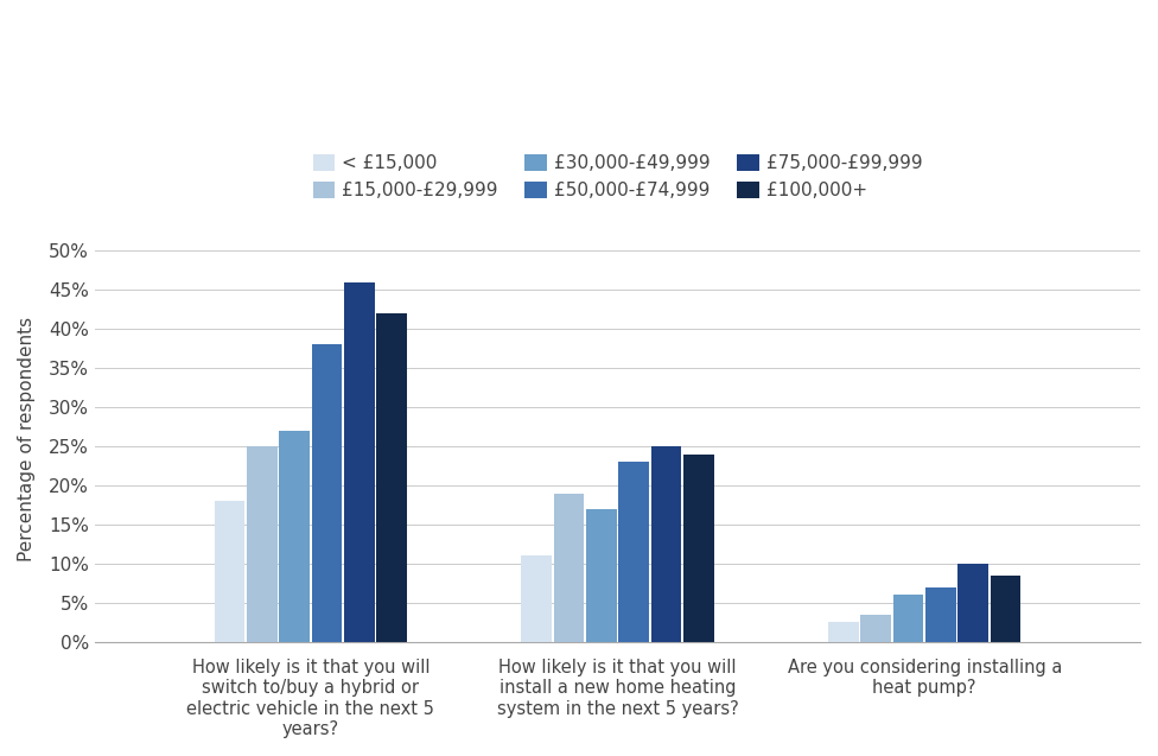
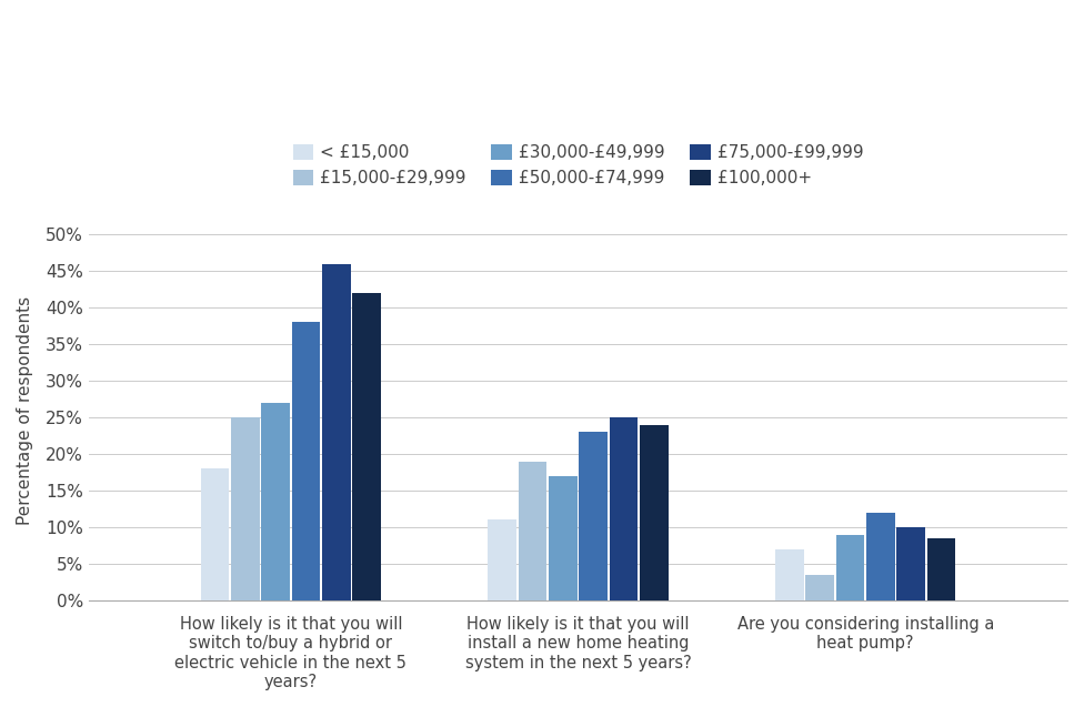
< £15,000/Are you considering installing a heat pump?: 2.5% -> 7.0%
£30,000-£49,999/Are you considering installing a heat pump?: 6% -> 9%
£50,000-£74,999/Are you considering installing a heat pump?: 7% -> 12%
